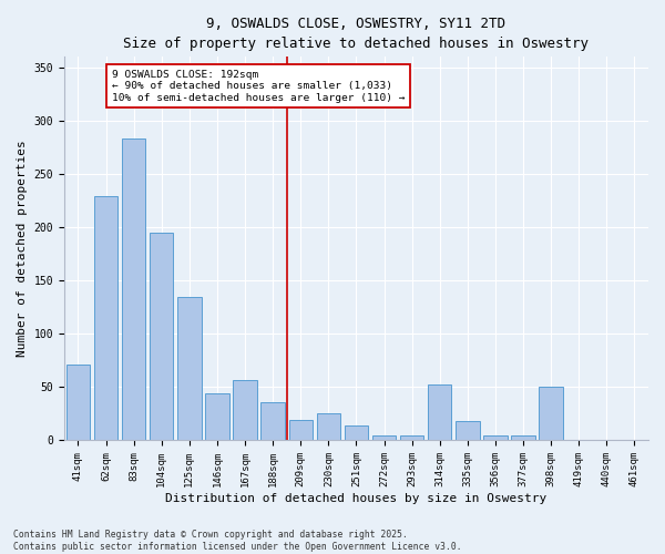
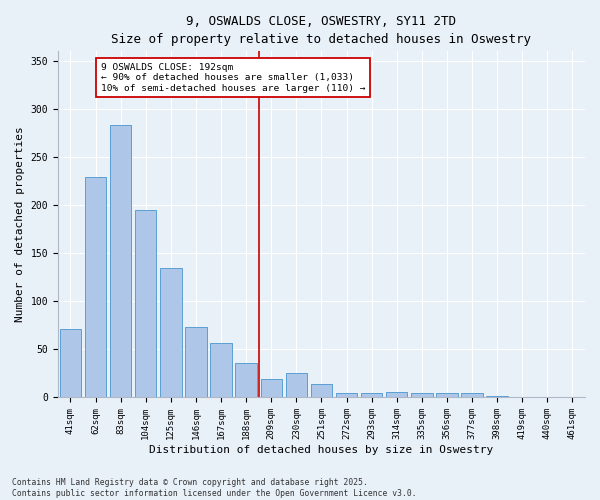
146sqm: 44 -> 73
314sqm: 52 -> 6
335sqm: 18 -> 5
398sqm: 50 -> 2
